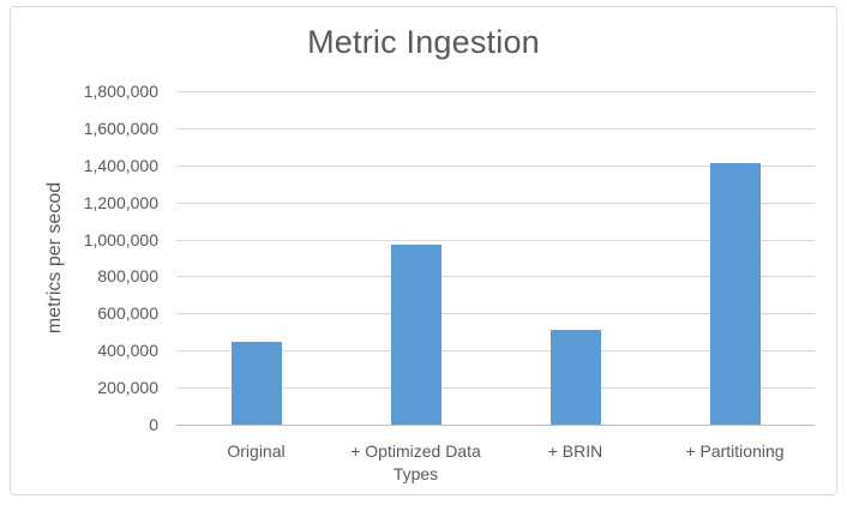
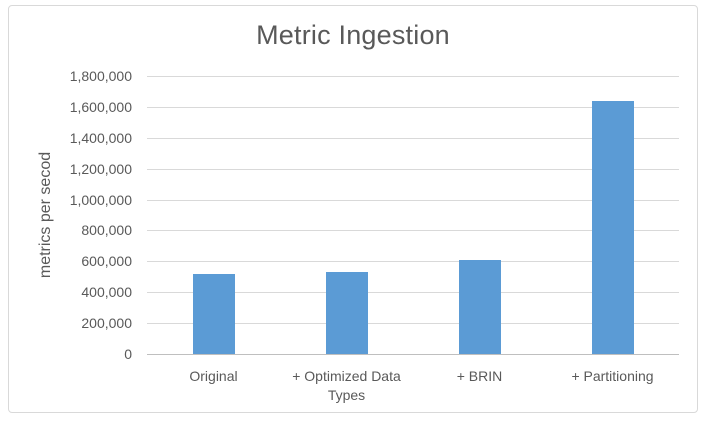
Original: 450000 -> 520000
+ Optimized Data Types: 970000 -> 530000
+ BRIN: 510000 -> 610000
+ Partitioning: 1410000 -> 1640000
